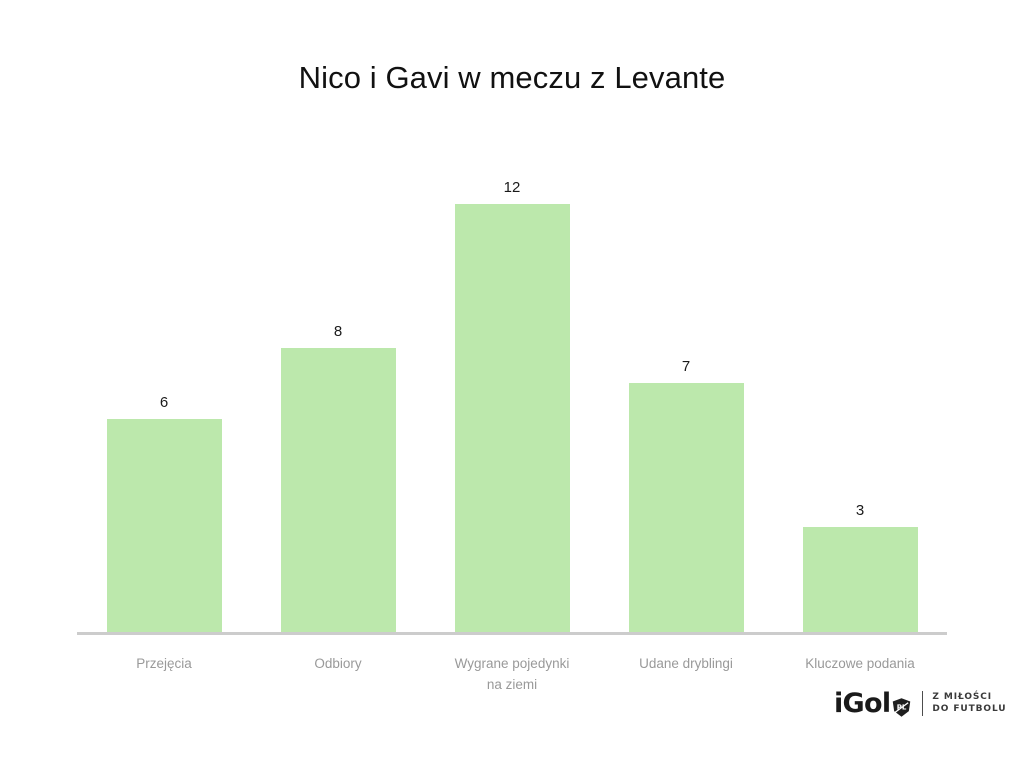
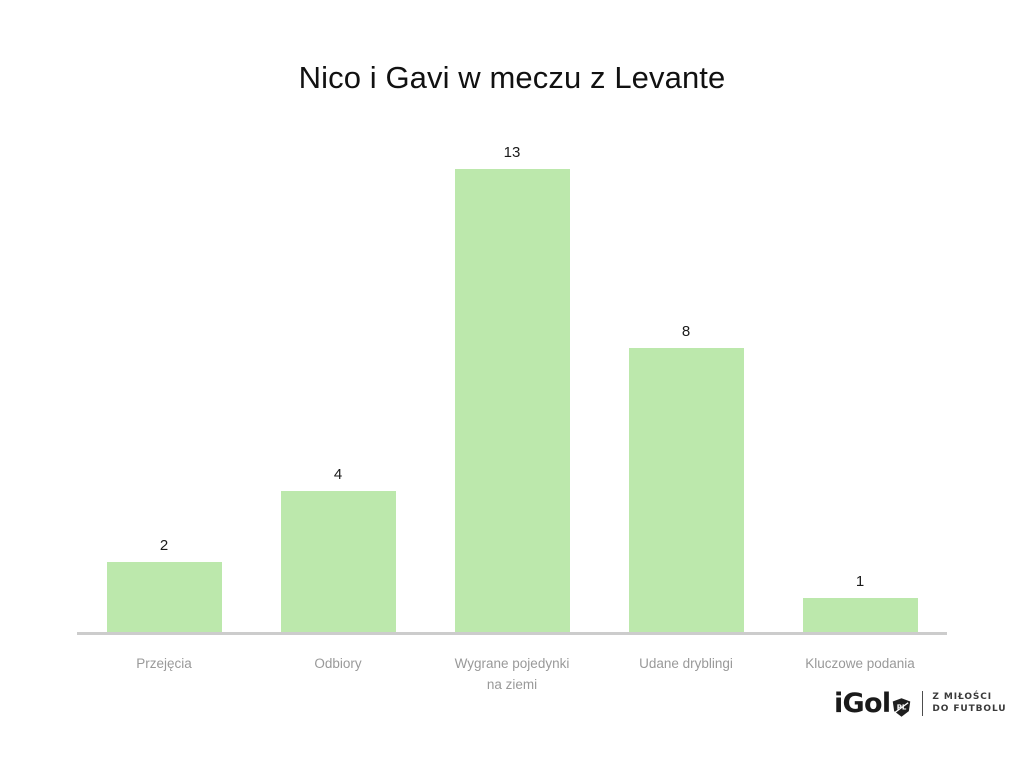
Przejęcia: 6 -> 2
Odbiory: 8 -> 4
Wygrane pojedynki na ziemi: 12 -> 13
Udane dryblingi: 7 -> 8
Kluczowe podania: 3 -> 1
